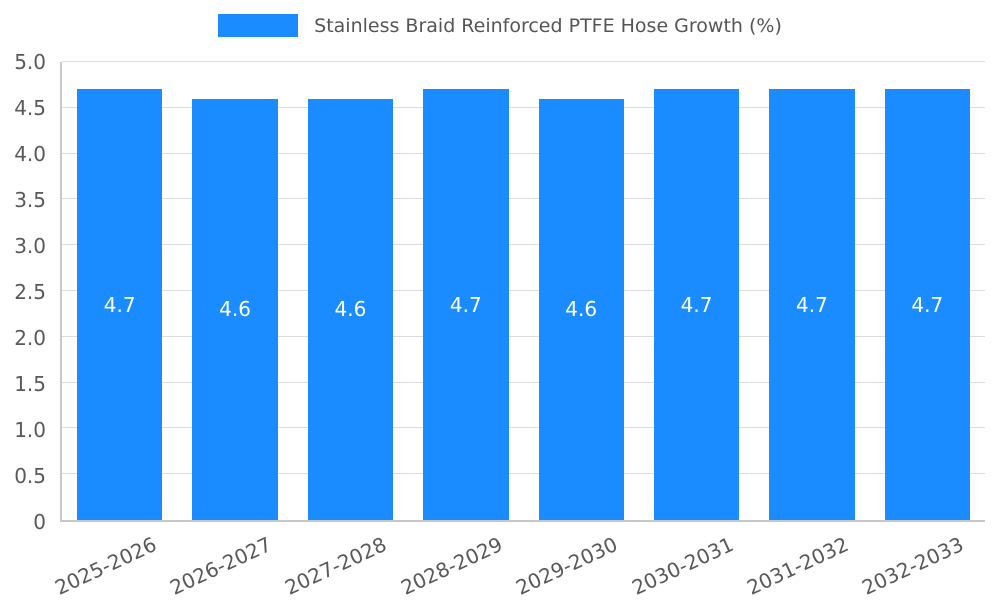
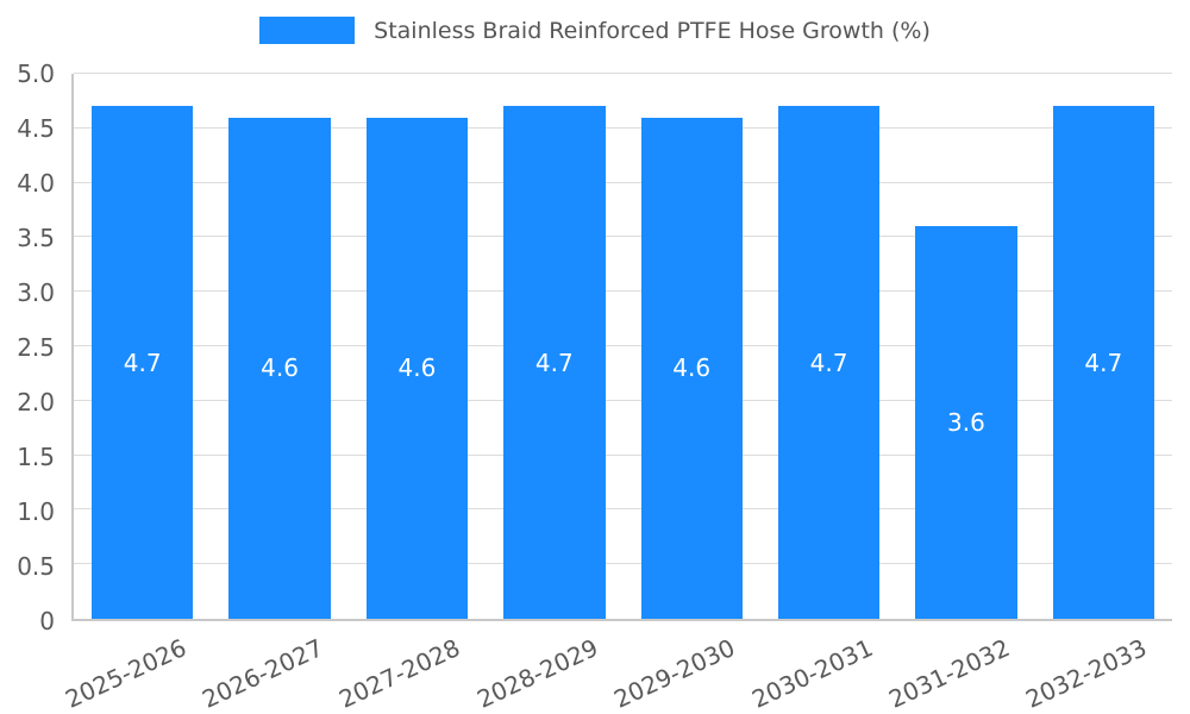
2031-2032: 4.7 -> 3.6
